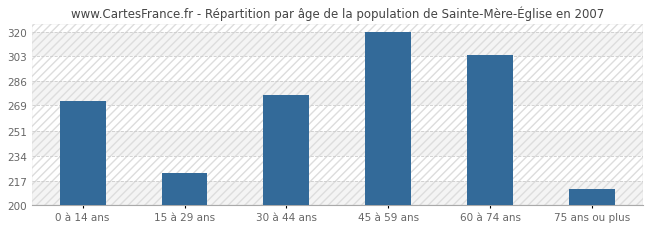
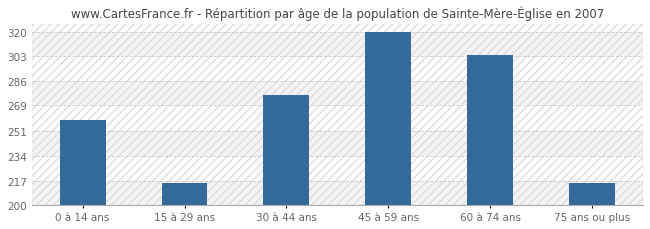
0 à 14 ans: 272 -> 259
15 à 29 ans: 222 -> 215
75 ans ou plus: 211 -> 215
